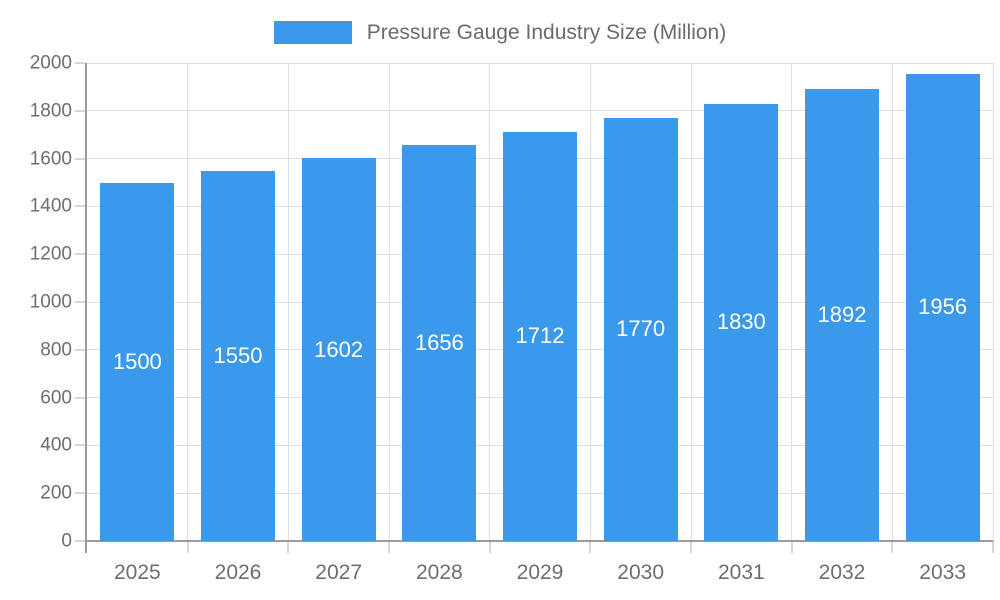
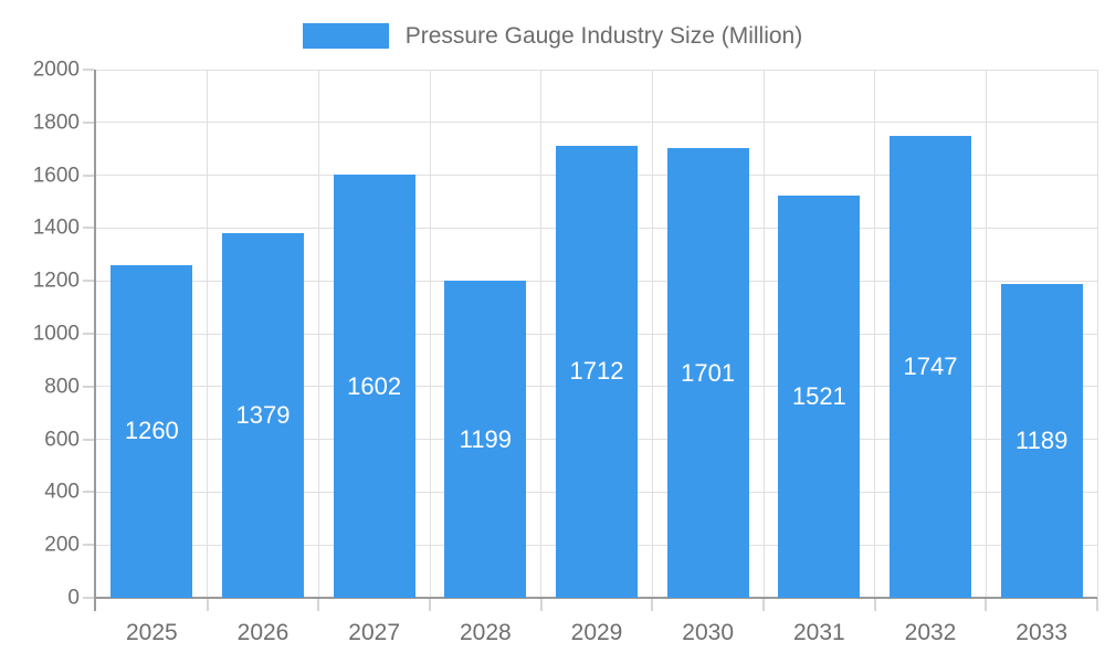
2025: 1500 -> 1260
2026: 1550 -> 1379
2028: 1656 -> 1199
2030: 1770 -> 1701
2031: 1830 -> 1521
2032: 1892 -> 1747
2033: 1956 -> 1189
